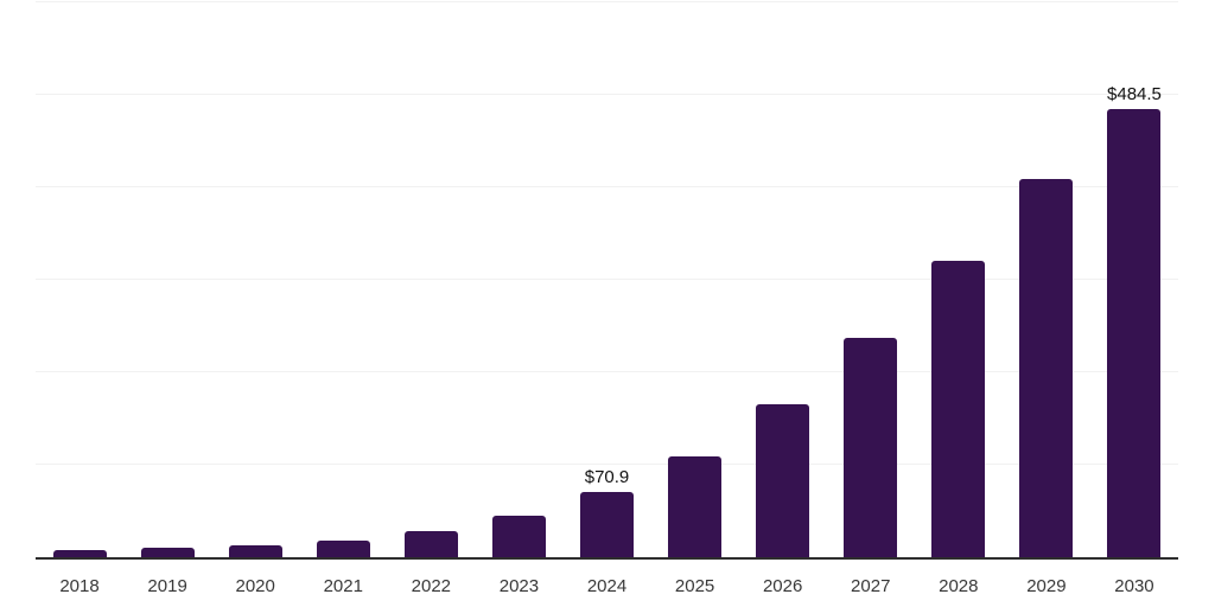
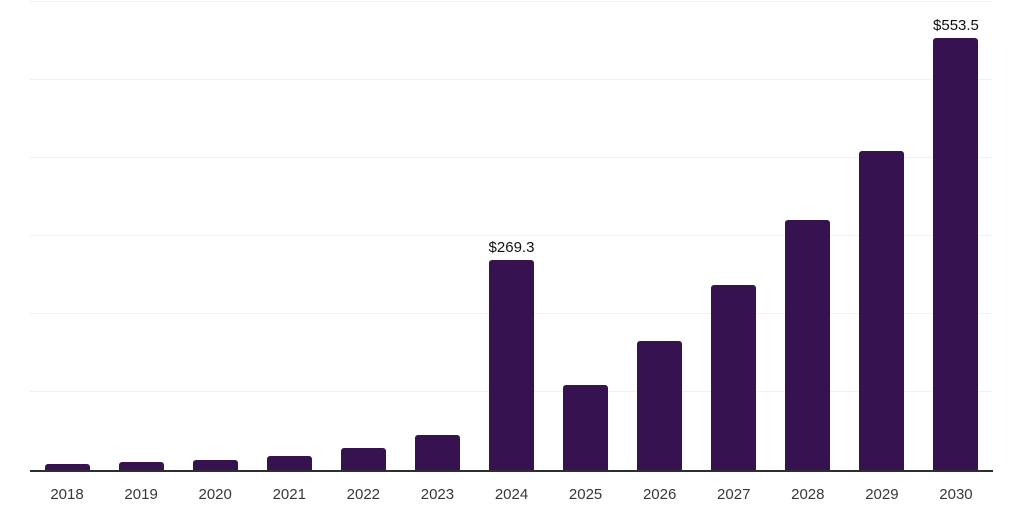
2024: $70.9 -> $269.3
2030: $484.5 -> $553.5
